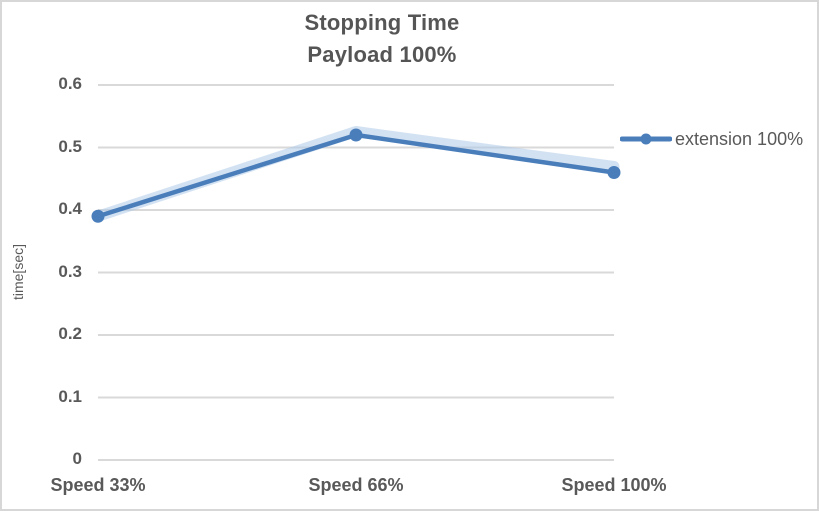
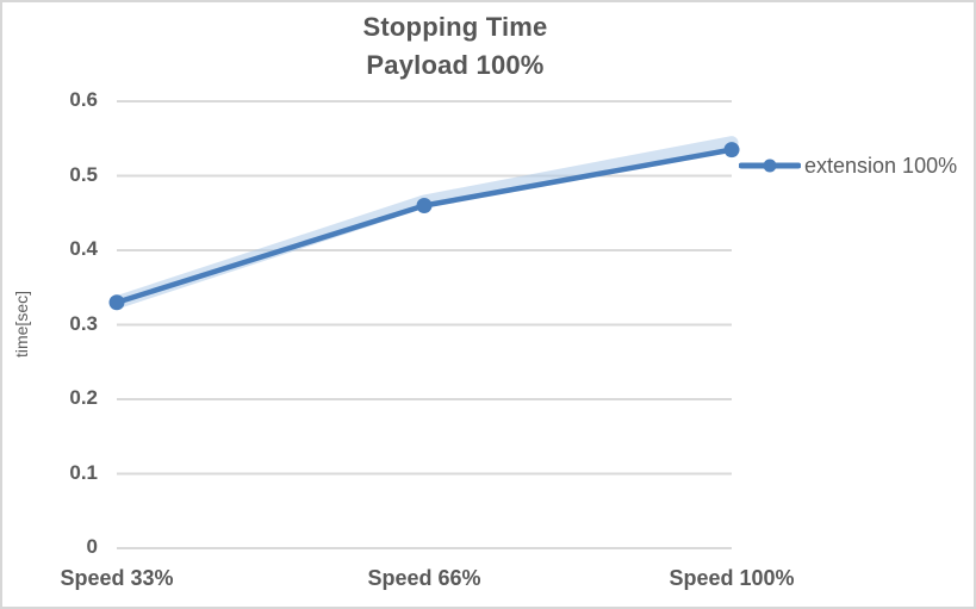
Speed 33%: 0.39 -> 0.33
Speed 66%: 0.52 -> 0.46
Speed 100%: 0.46 -> 0.54
